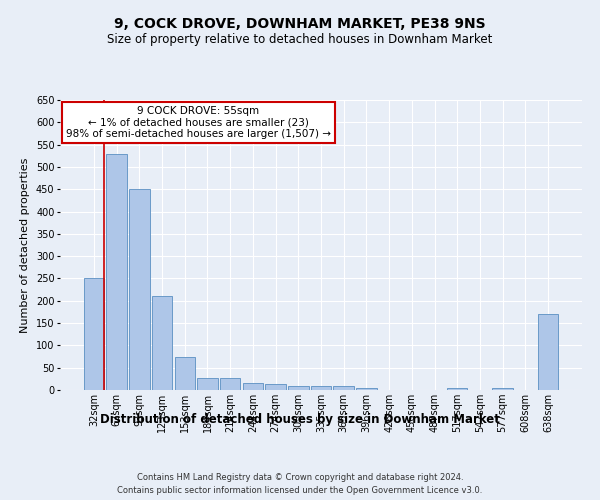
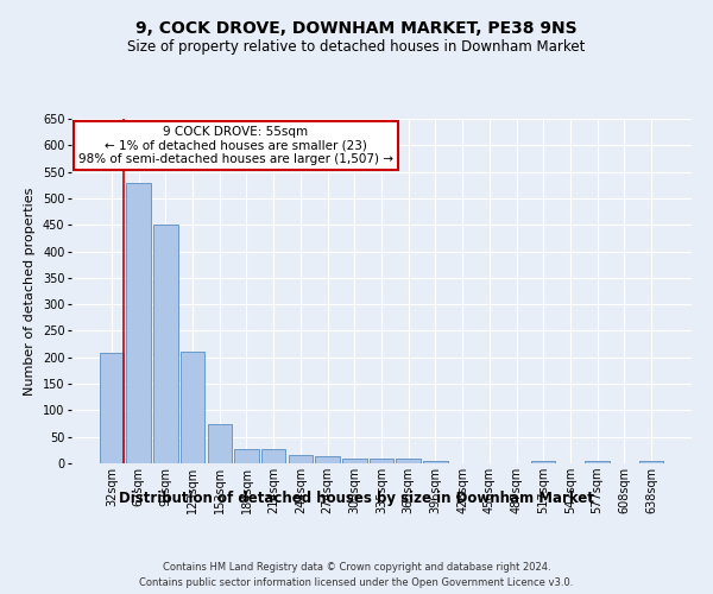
32sqm: 250 -> 209
638sqm: 170 -> 5
